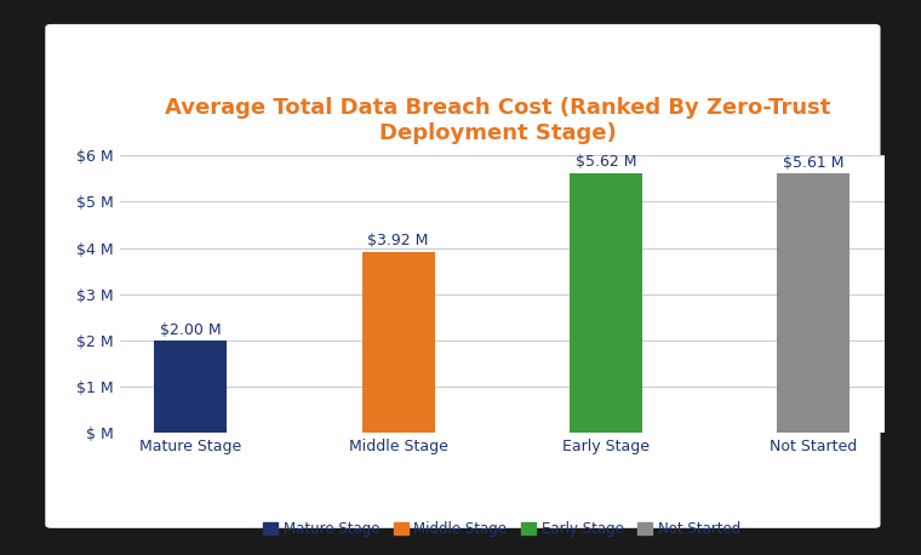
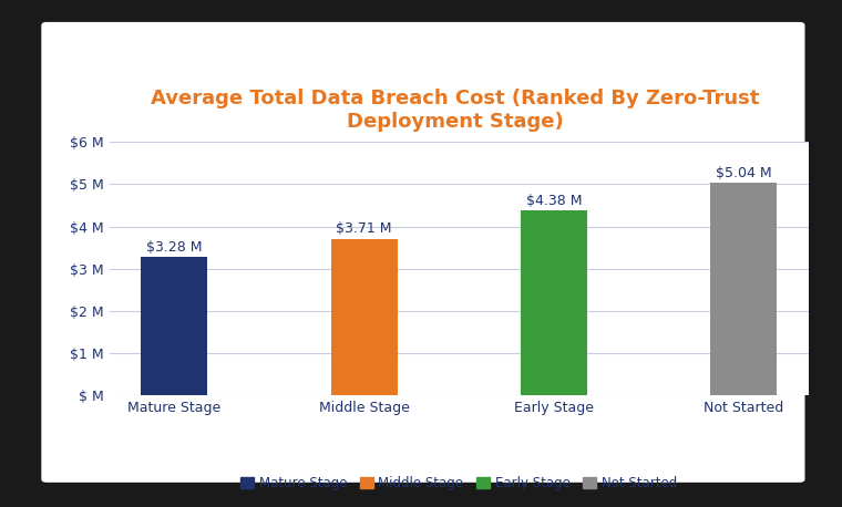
Mature Stage: $2.00 -> $3.28
Middle Stage: $3.92 -> $3.71
Early Stage: $5.62 -> $4.38
Not Started: $5.61 -> $5.04
